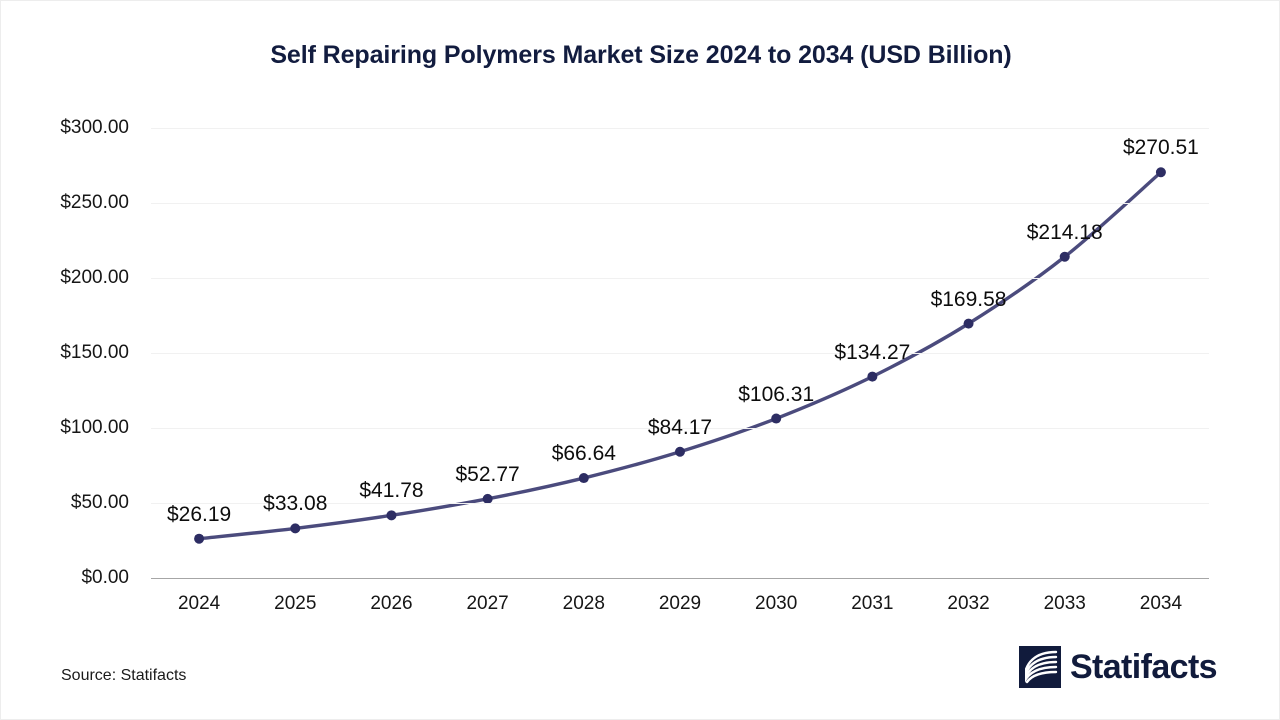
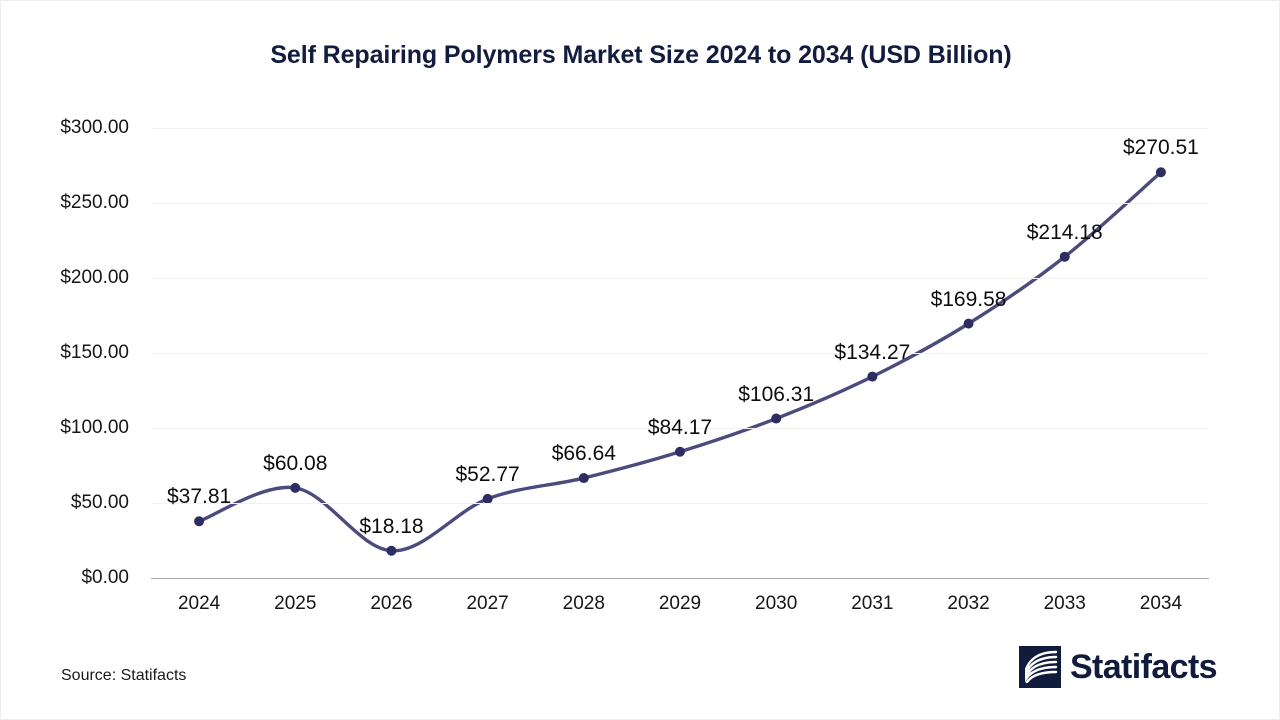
2024: $26.19 -> $37.81
2025: $33.08 -> $60.08
2026: $41.78 -> $18.18
